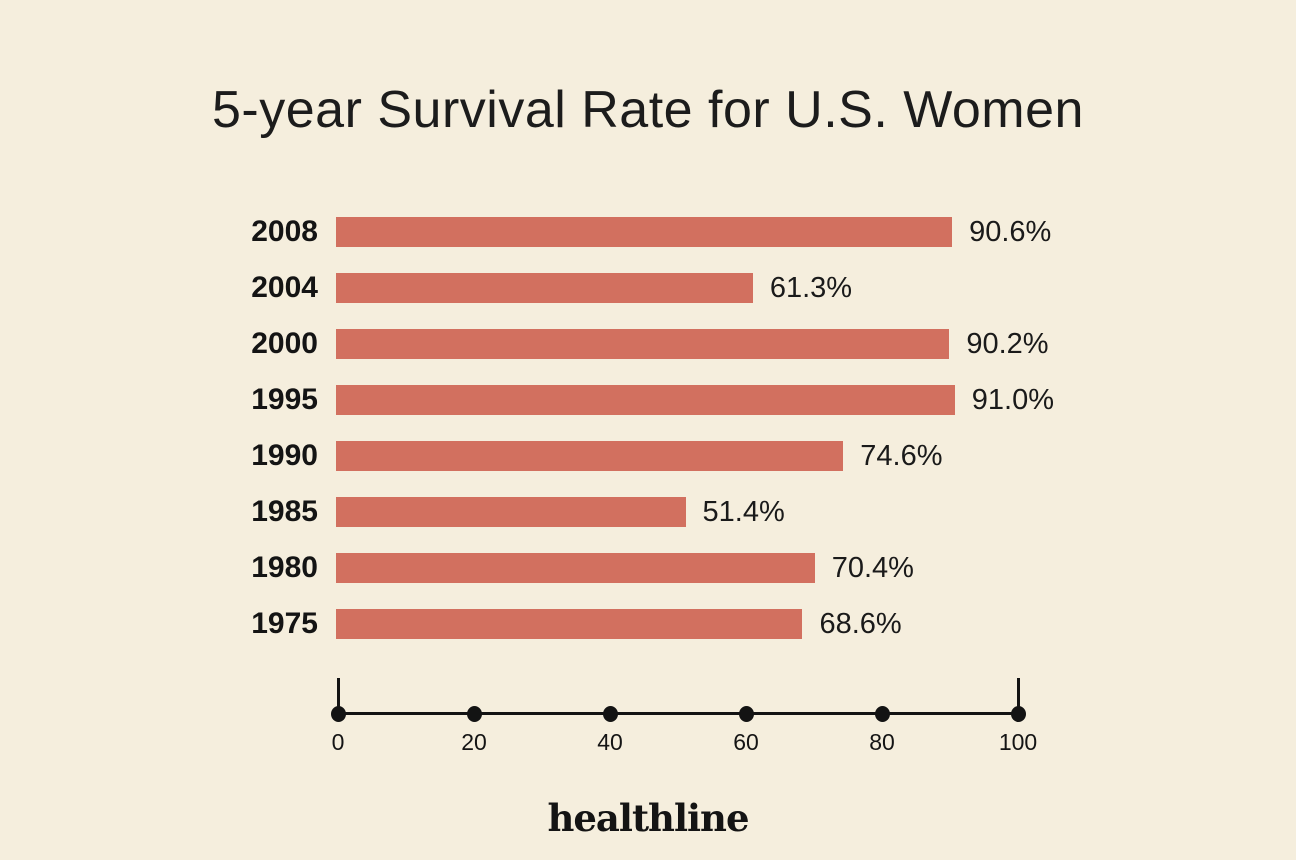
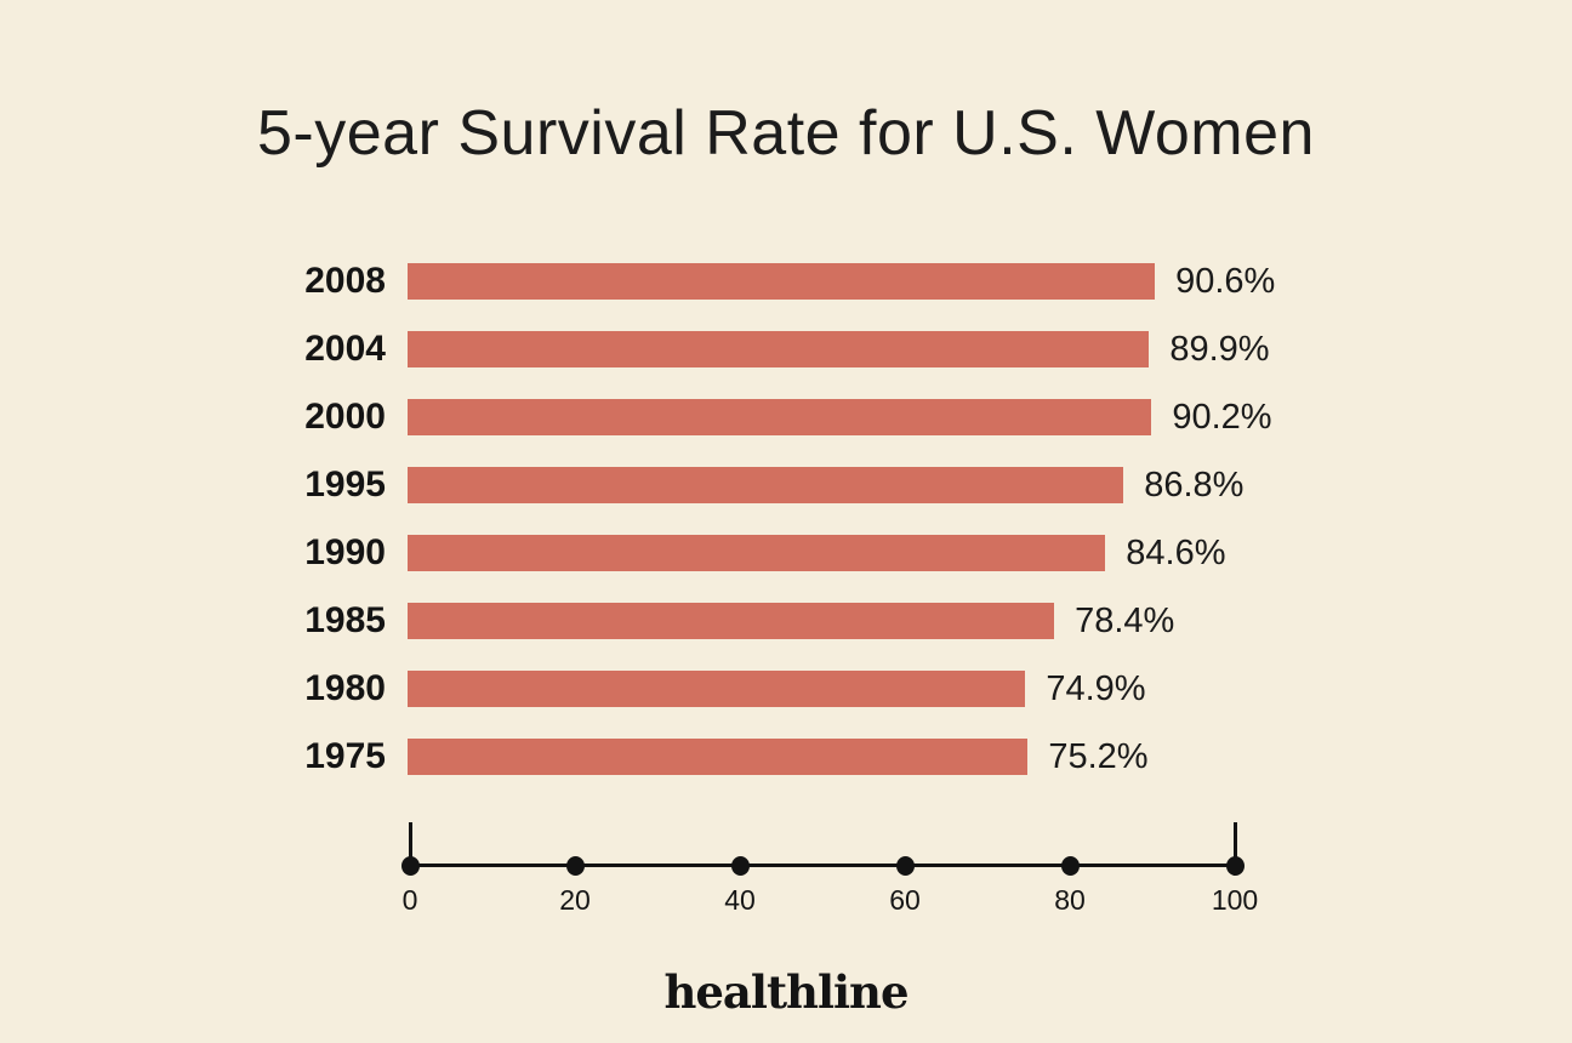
2004: 61.3% -> 89.9%
1995: 91.0% -> 86.8%
1990: 74.6% -> 84.6%
1985: 51.4% -> 78.4%
1980: 70.4% -> 74.9%
1975: 68.6% -> 75.2%
